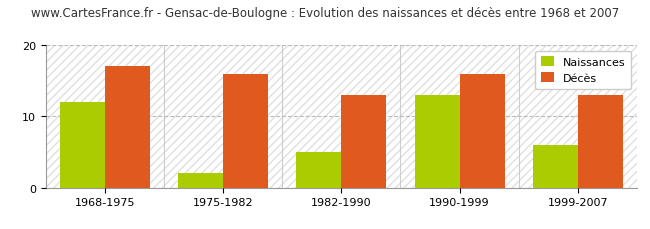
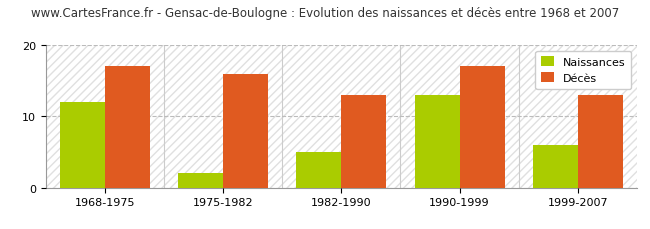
Décès/1990-1999: 16 -> 17
